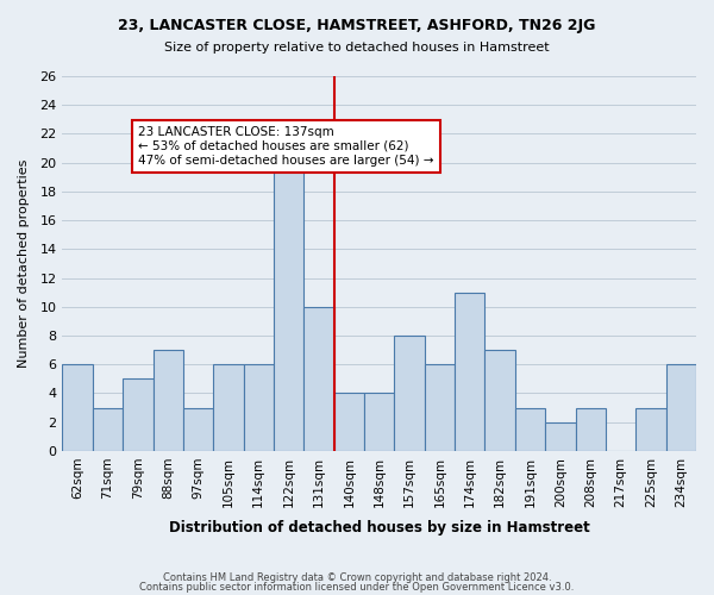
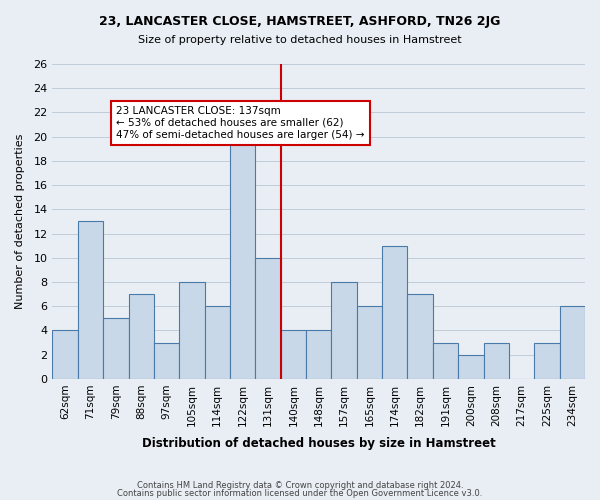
62sqm: 6 -> 4
71sqm: 3 -> 13
105sqm: 6 -> 8
